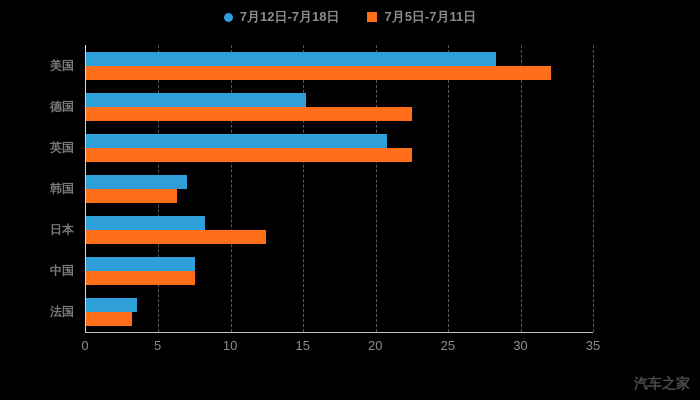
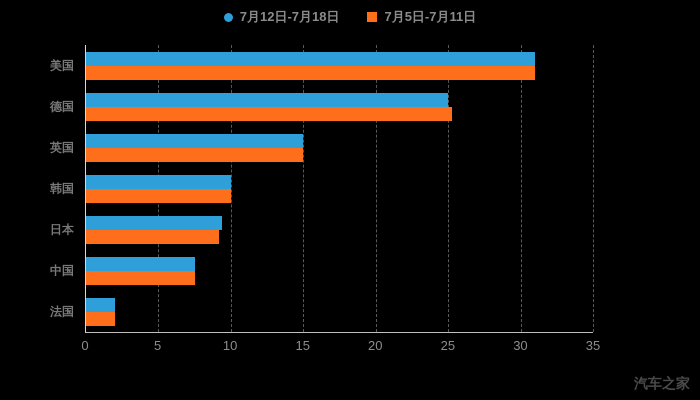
7月12日-7月18日/美国: 28.3 -> 31.0
7月5日-7月11日/美国: 32.1 -> 31.0
7月12日-7月18日/德国: 15.2 -> 25.0
7月5日-7月11日/德国: 22.5 -> 25.3
7月12日-7月18日/英国: 20.8 -> 15.0
7月5日-7月11日/英国: 22.5 -> 15.0
7月12日-7月18日/韩国: 7.0 -> 10.0
7月5日-7月11日/韩国: 6.3 -> 10.0
7月12日-7月18日/日本: 8.2 -> 9.4
7月5日-7月11日/日本: 12.4 -> 9.2
7月12日-7月18日/法国: 3.5 -> 2.0
7月5日-7月11日/法国: 3.2 -> 2.0
